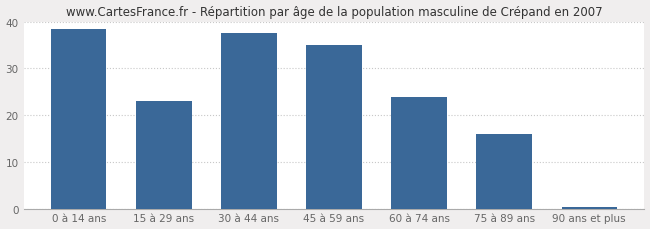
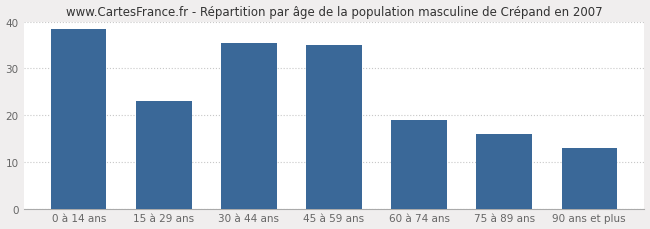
30 à 44 ans: 37.5 -> 35.5
60 à 74 ans: 24.0 -> 19.0
90 ans et plus: 0.4 -> 13.0
